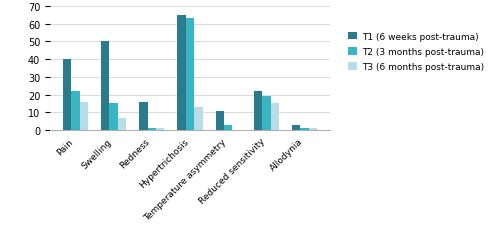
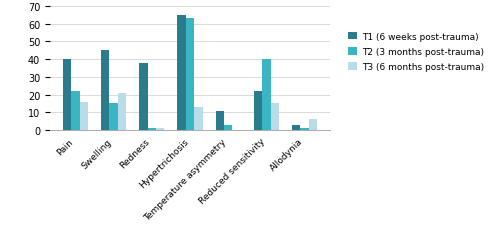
T1 (6 weeks post-trauma)/Swelling: 50 -> 45
T3 (6 months post-trauma)/Swelling: 7 -> 21
T1 (6 weeks post-trauma)/Redness: 16 -> 38
T2 (3 months post-trauma)/Reduced sensitivity: 19 -> 40
T3 (6 months post-trauma)/Allodynia: 1 -> 6
